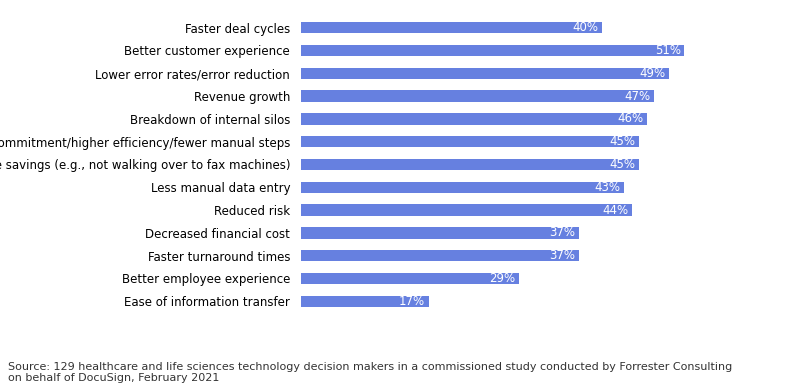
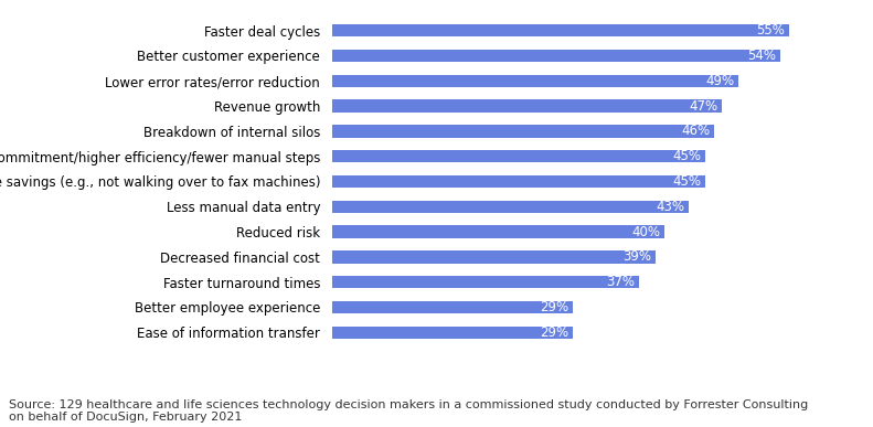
Faster deal cycles: 40% -> 55%
Better customer experience: 51% -> 54%
Reduced risk: 44% -> 40%
Decreased financial cost: 37% -> 39%
Ease of information transfer: 17% -> 29%
